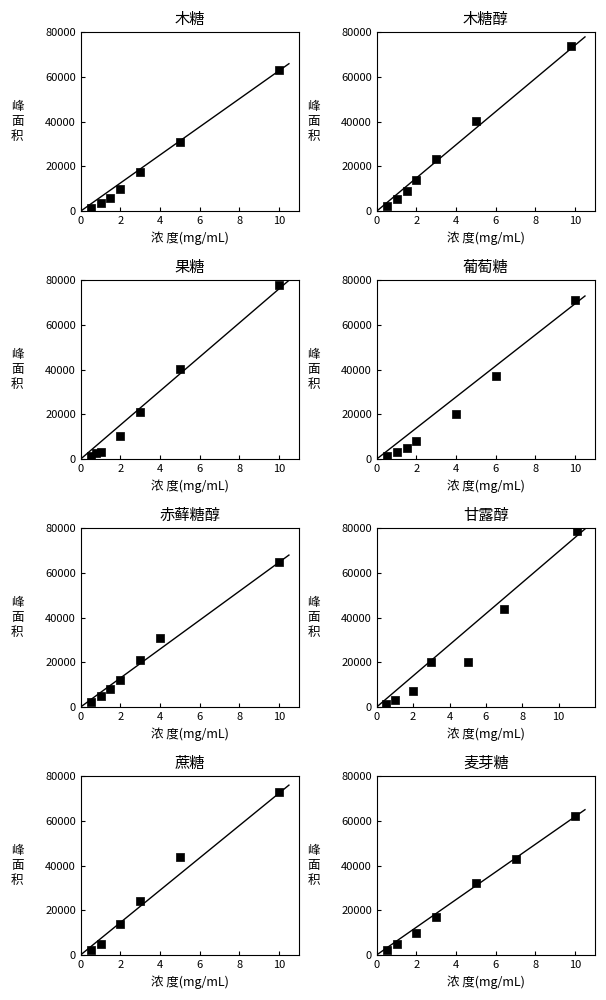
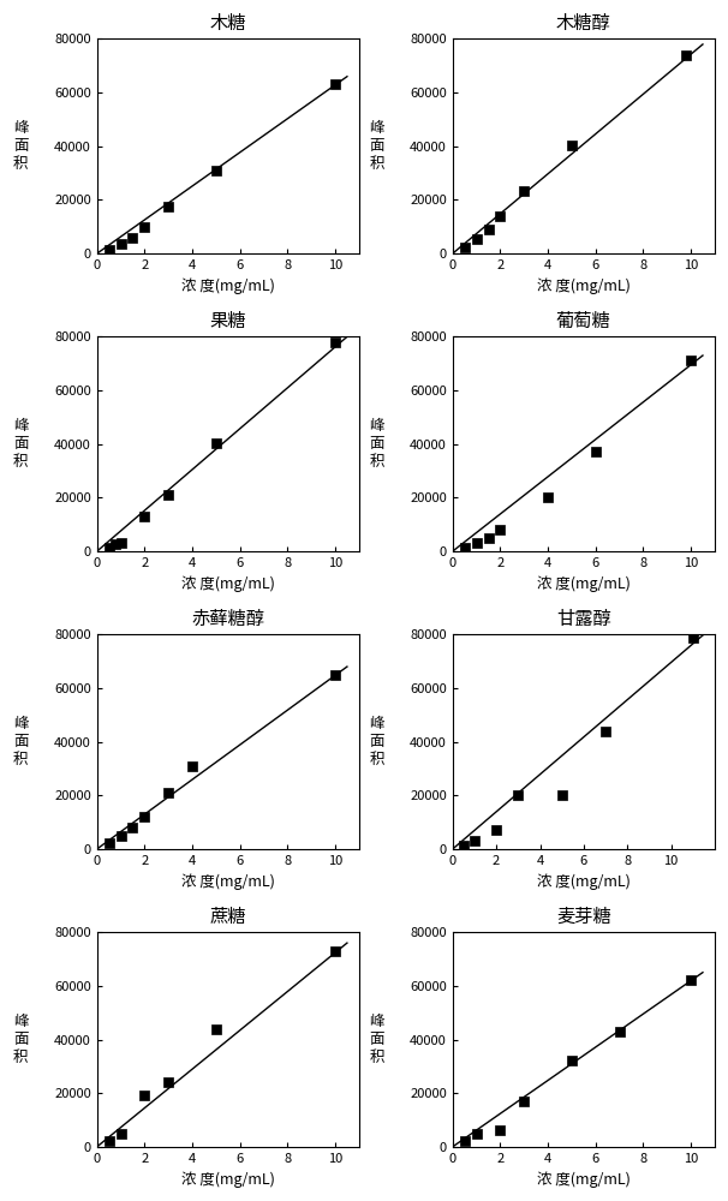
果糖/2: 10500 -> 13000
蔗糖/2: 14000 -> 19000
麦芽糖/2: 10000 -> 6000
